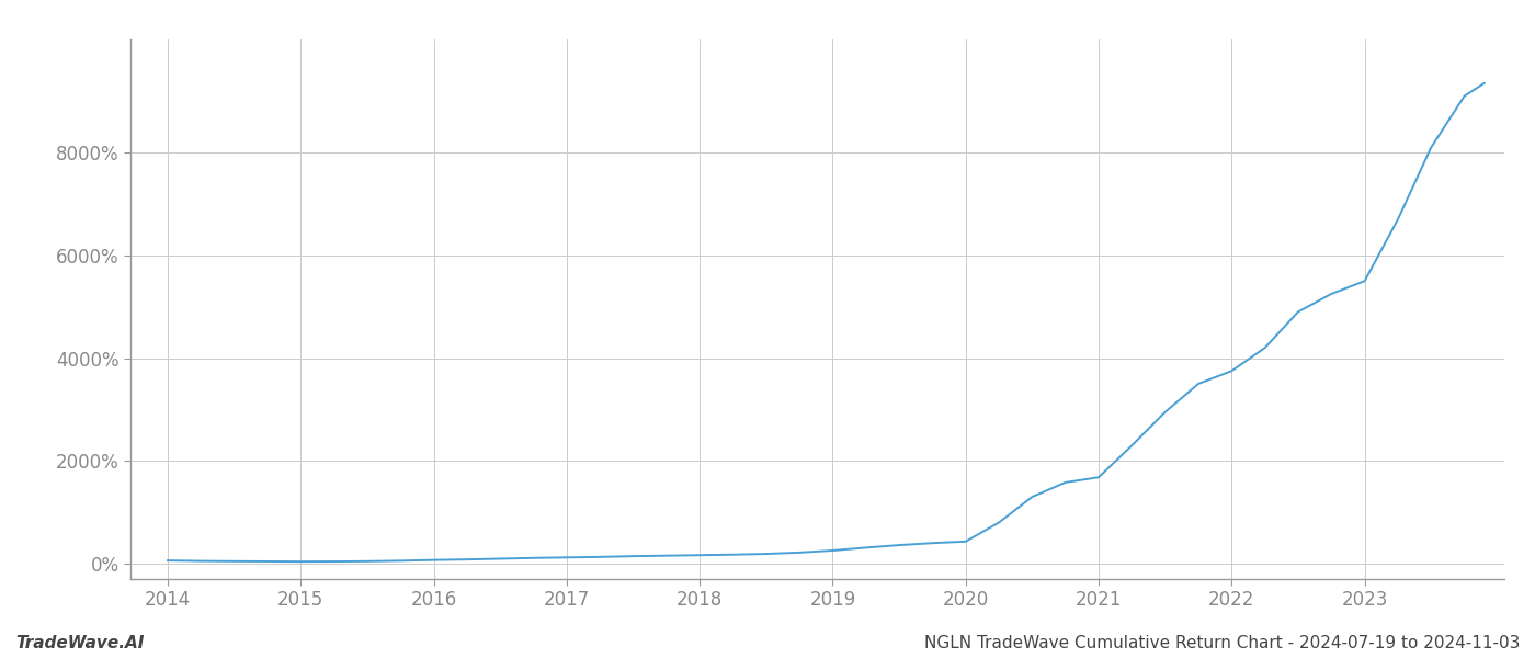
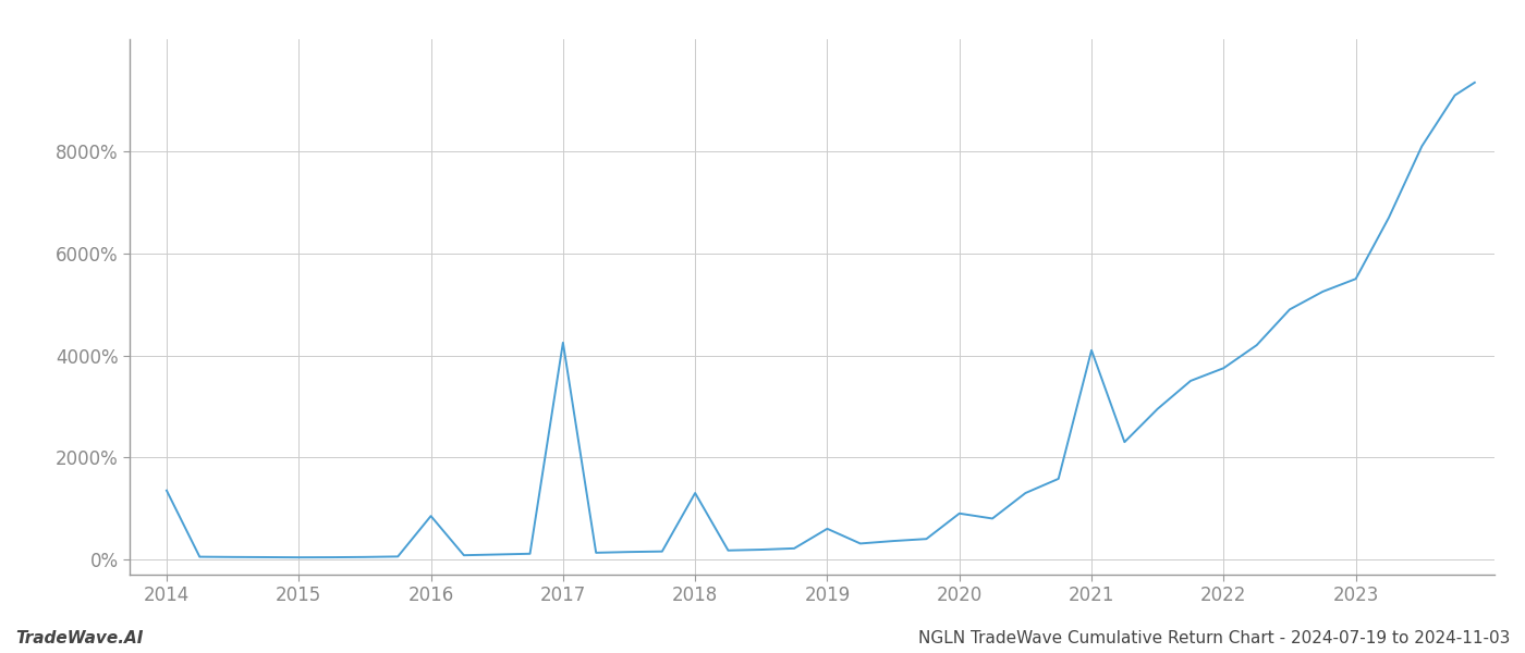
2014: 60% -> 1350%
2016: 70% -> 850%
2017: 120% -> 4250%
2018: 160% -> 1300%
2019: 260% -> 600%
2020: 430% -> 900%
2021: 1680% -> 4100%
